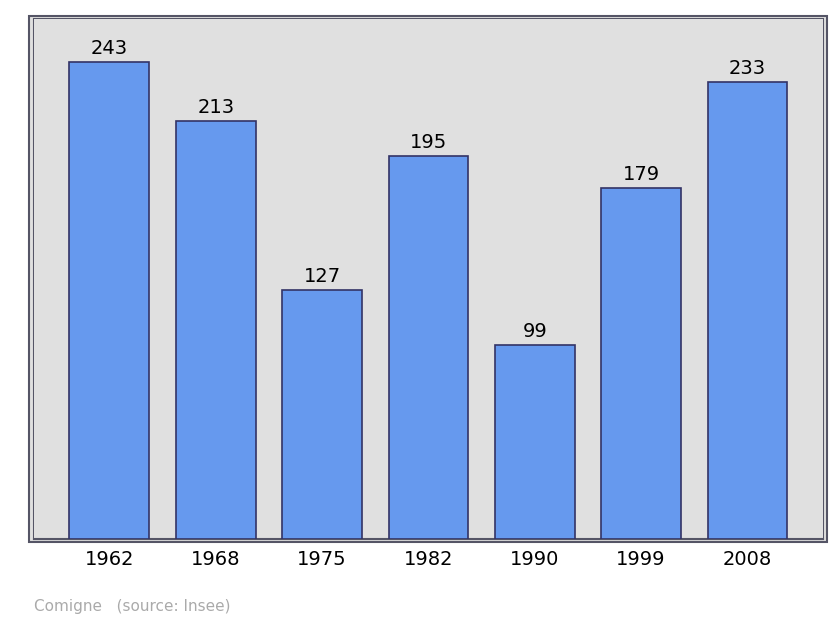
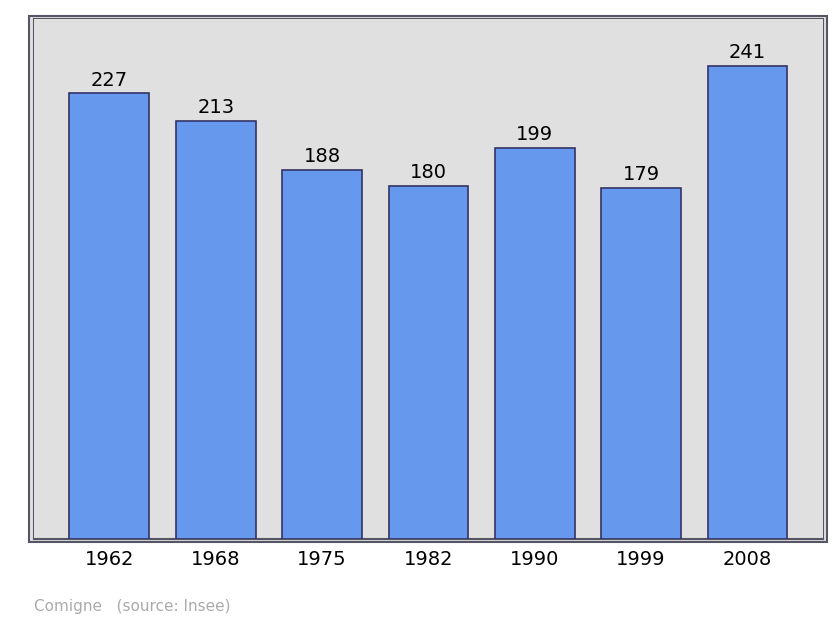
1962: 243 -> 227
1975: 127 -> 188
1982: 195 -> 180
1990: 99 -> 199
2008: 233 -> 241
